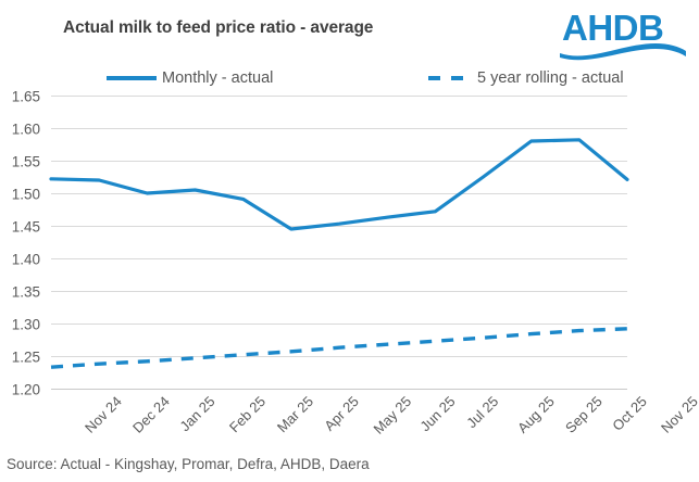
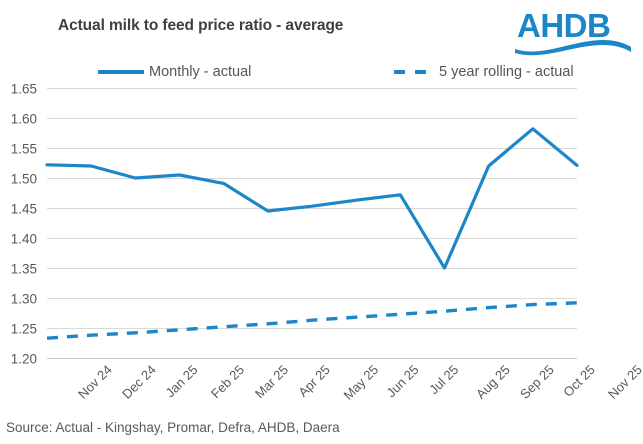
Monthly - actual/Aug 25: 1.52 -> 1.35
Monthly - actual/Sep 25: 1.58 -> 1.52
